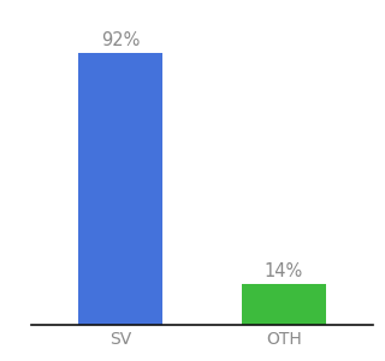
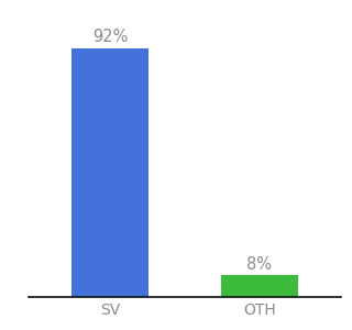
OTH: 14% -> 8%
